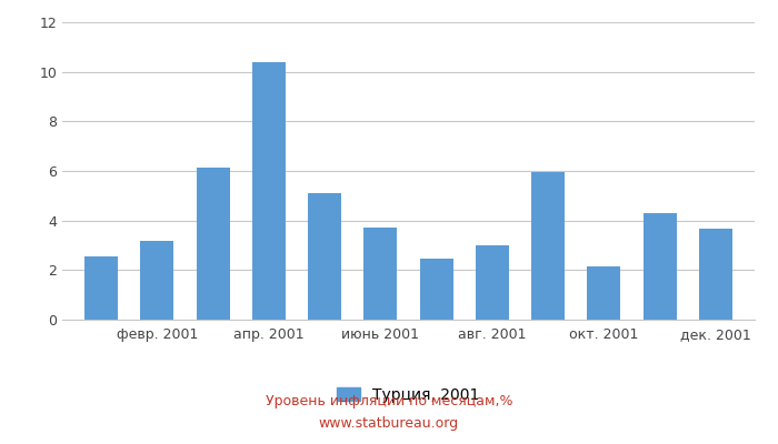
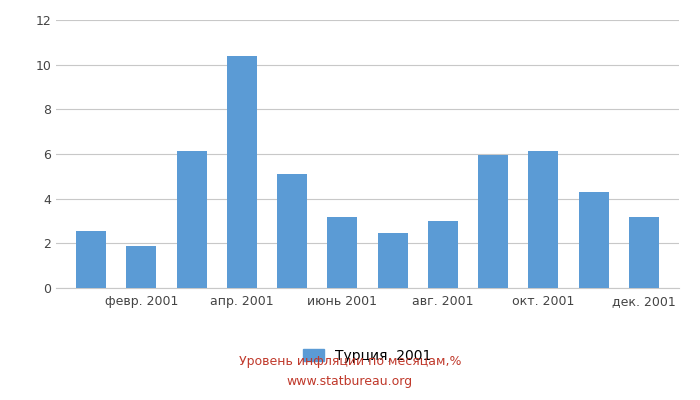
февр. 2001: 3.20 -> 1.90
июнь 2001: 3.70 -> 3.20
окт. 2001: 2.15 -> 6.15
дек. 2001: 3.65 -> 3.20
